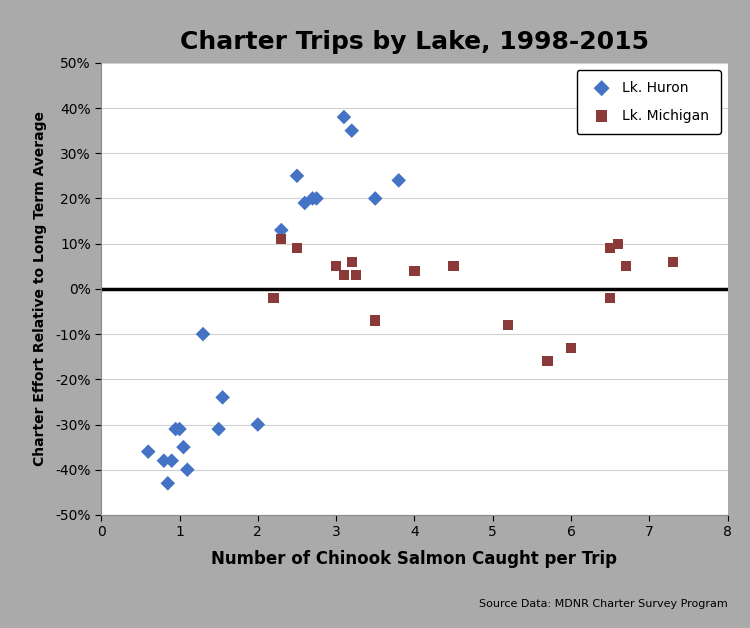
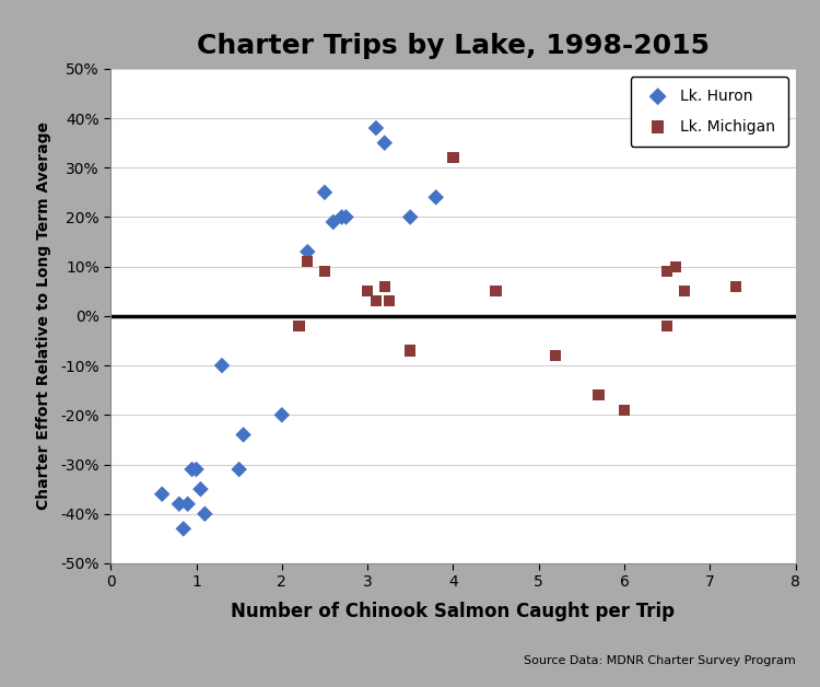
Lk. Huron/2: -30% -> -20%
Lk. Michigan/4: 4% -> 32%
Lk. Michigan/6: -13% -> -19%
